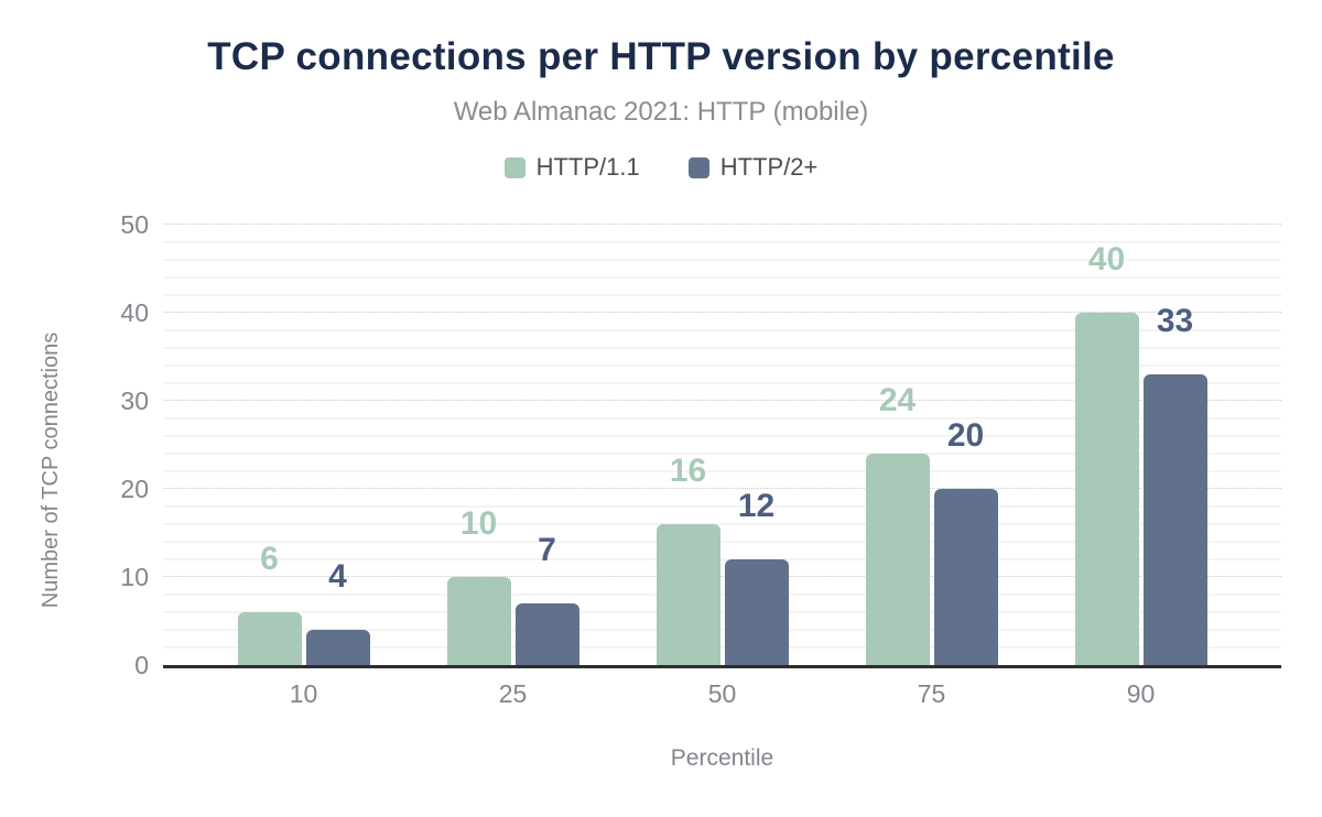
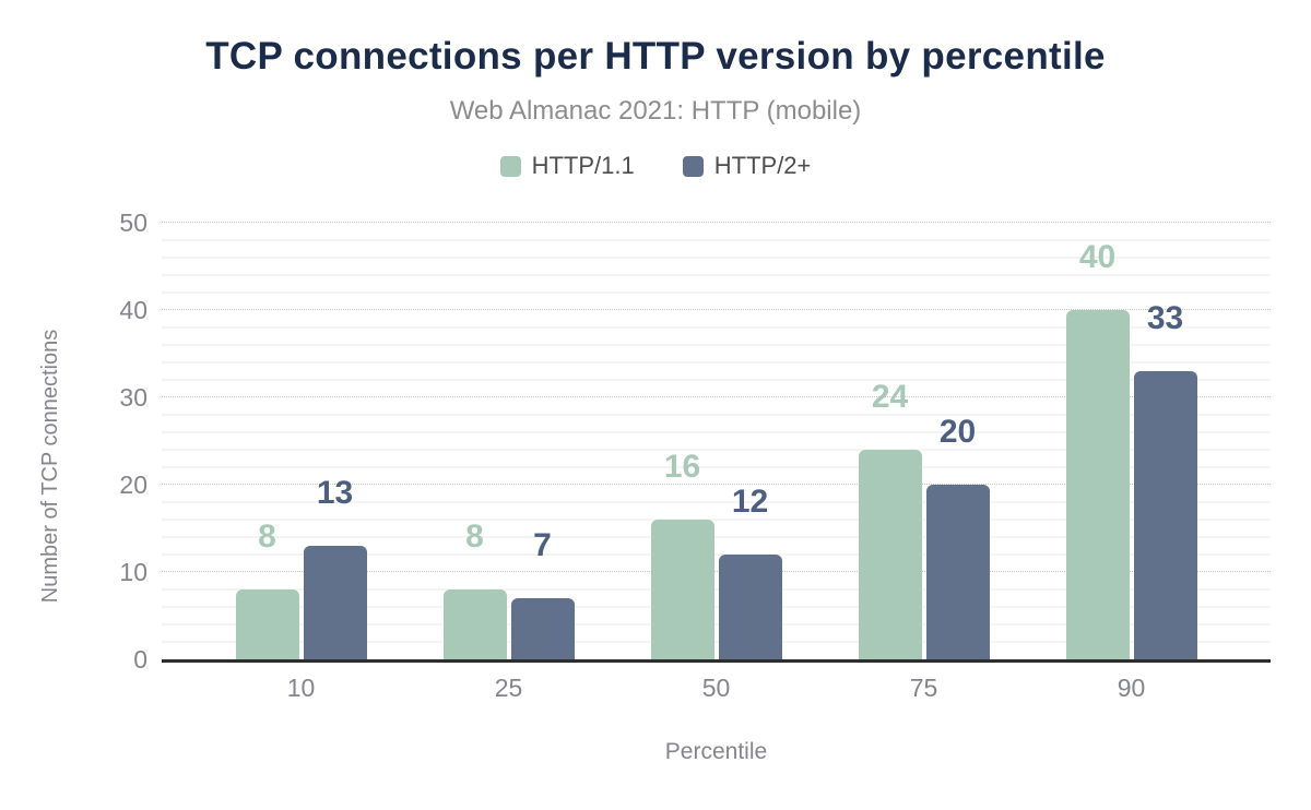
HTTP/1.1/10: 6 -> 8
HTTP/2+/10: 4 -> 13
HTTP/1.1/25: 10 -> 8
